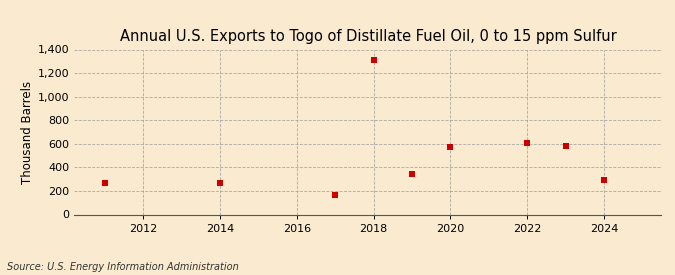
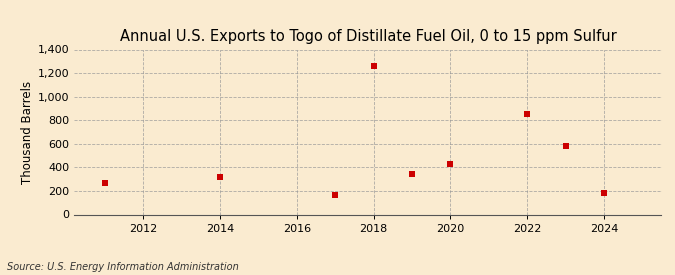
2014: 260 -> 320
2018: 1,310 -> 1,260
2020: 580 -> 430
2022: 600 -> 850
2024: 300 -> 180
